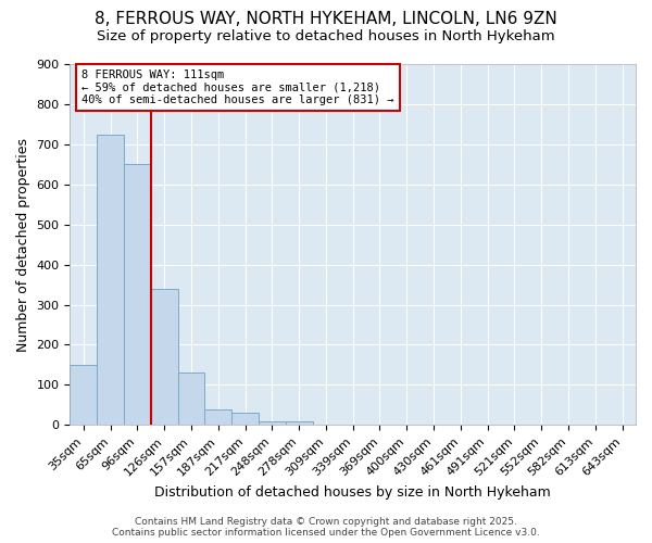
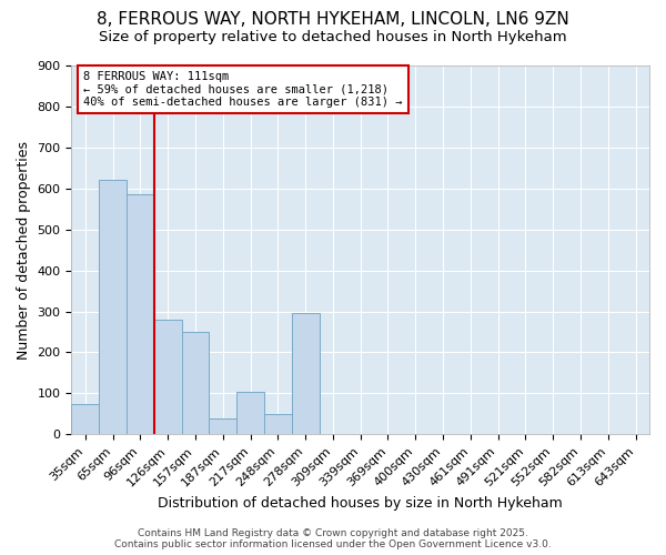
35sqm: 150 -> 75
65sqm: 725 -> 620
96sqm: 650 -> 585
126sqm: 340 -> 280
157sqm: 130 -> 250
217sqm: 30 -> 105
248sqm: 10 -> 50
278sqm: 10 -> 295
